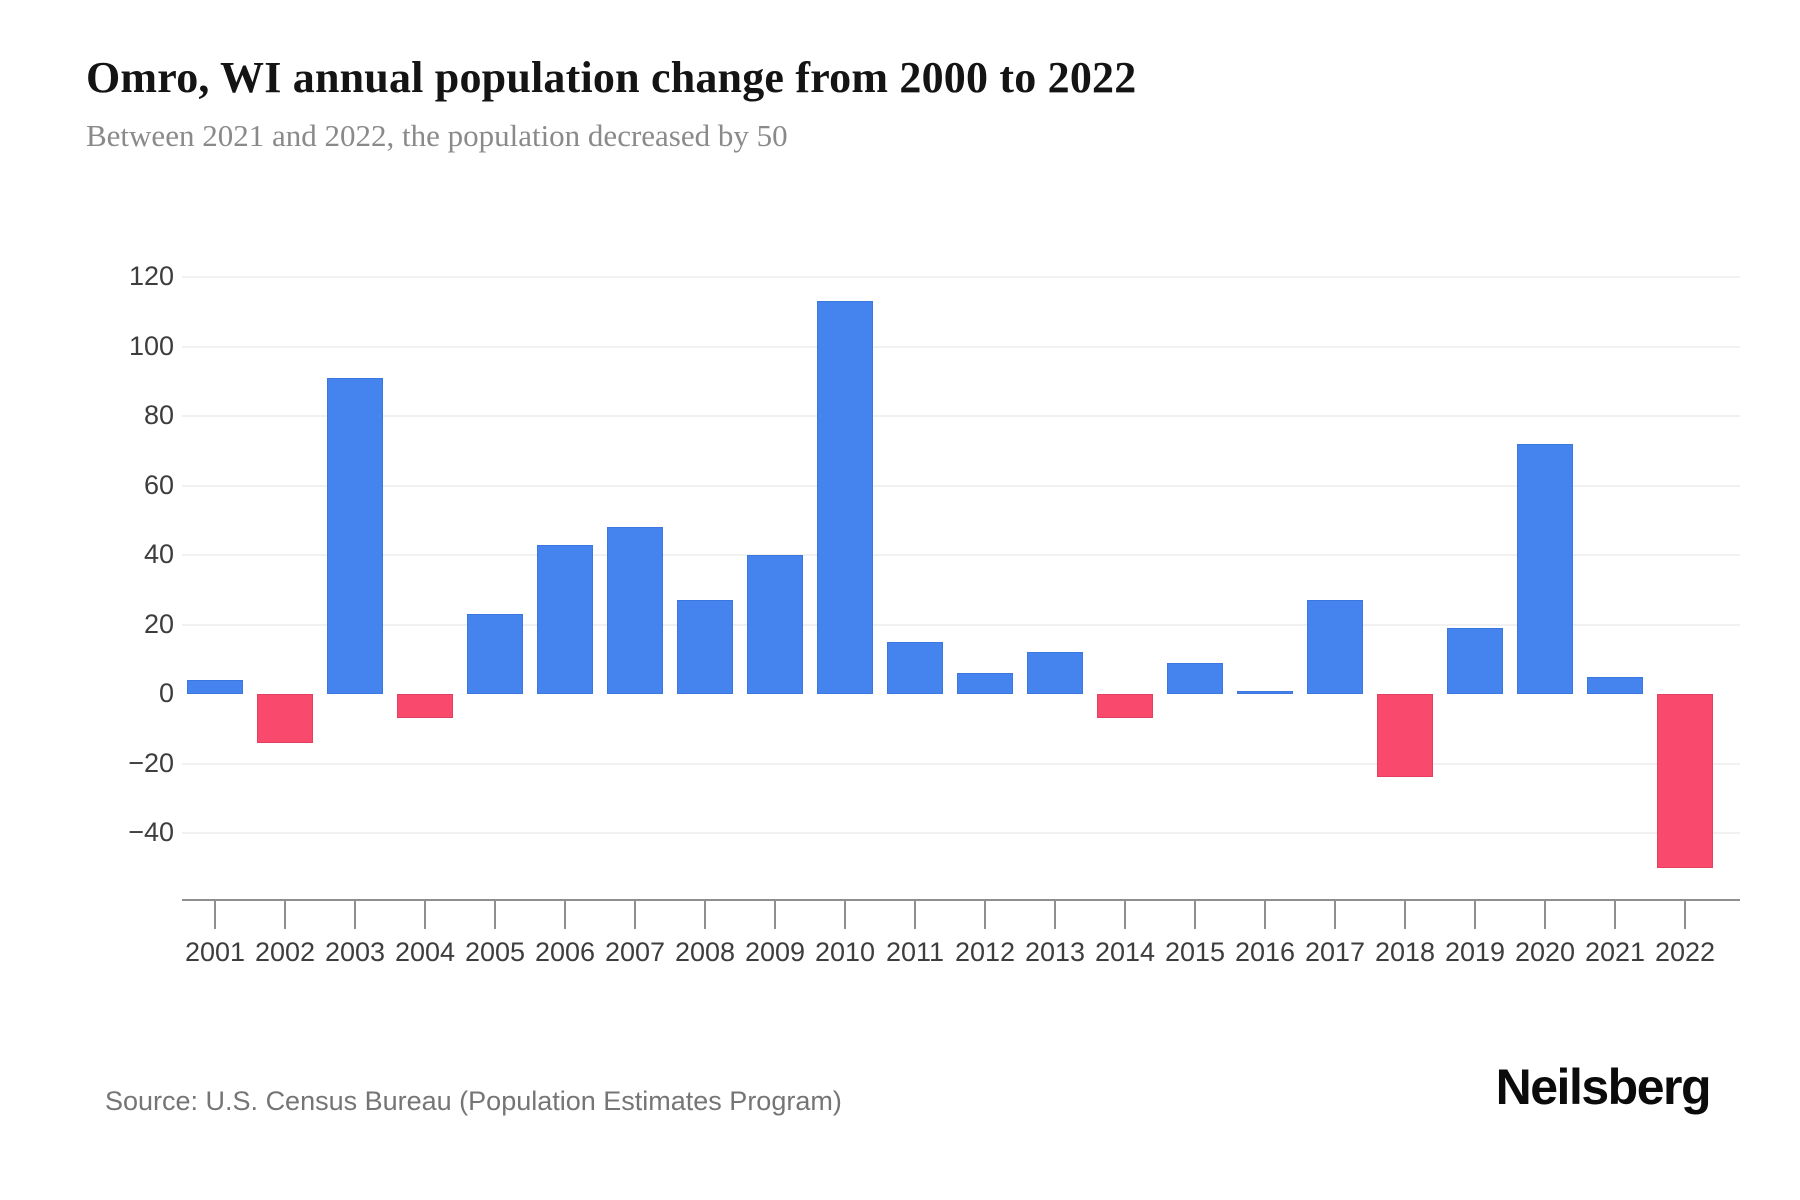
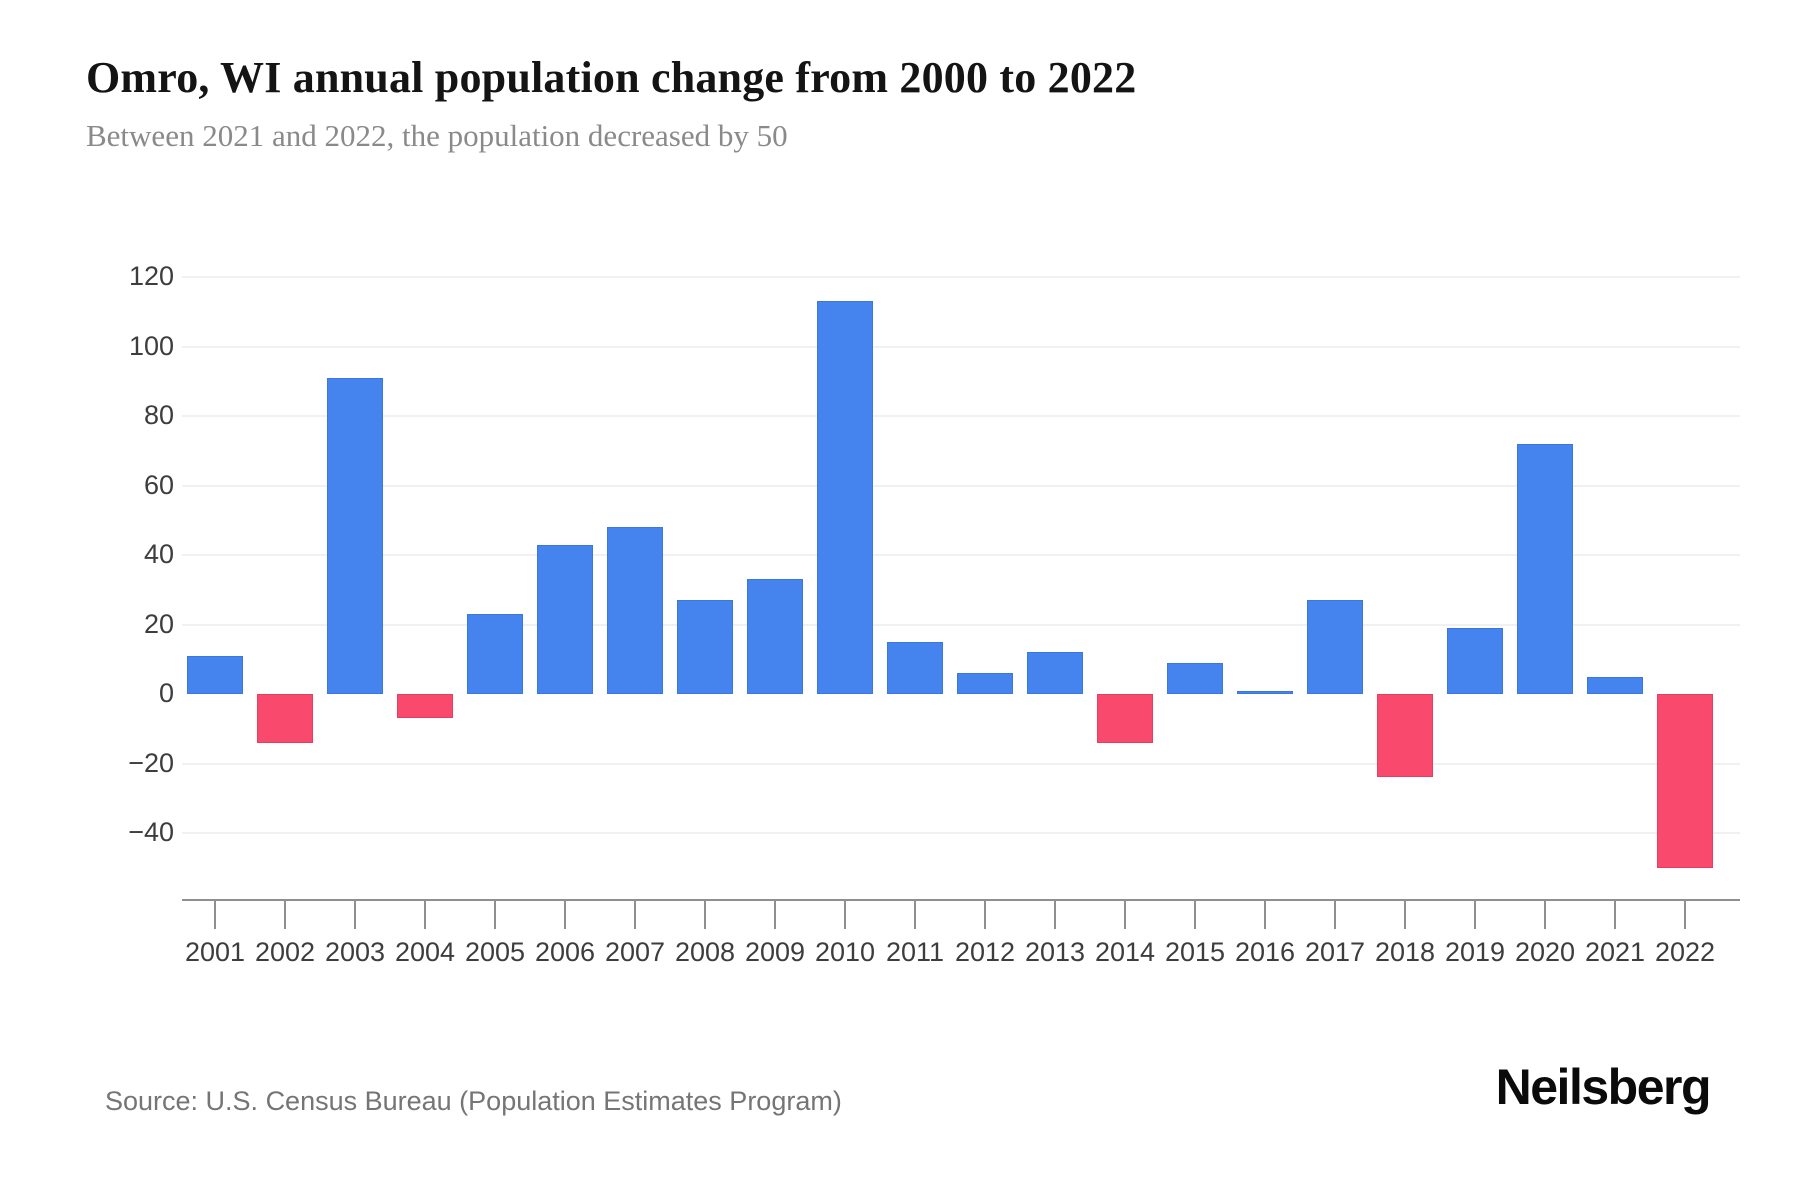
2001: 4 -> 11
2009: 40 -> 33
2014: -7 -> -14
